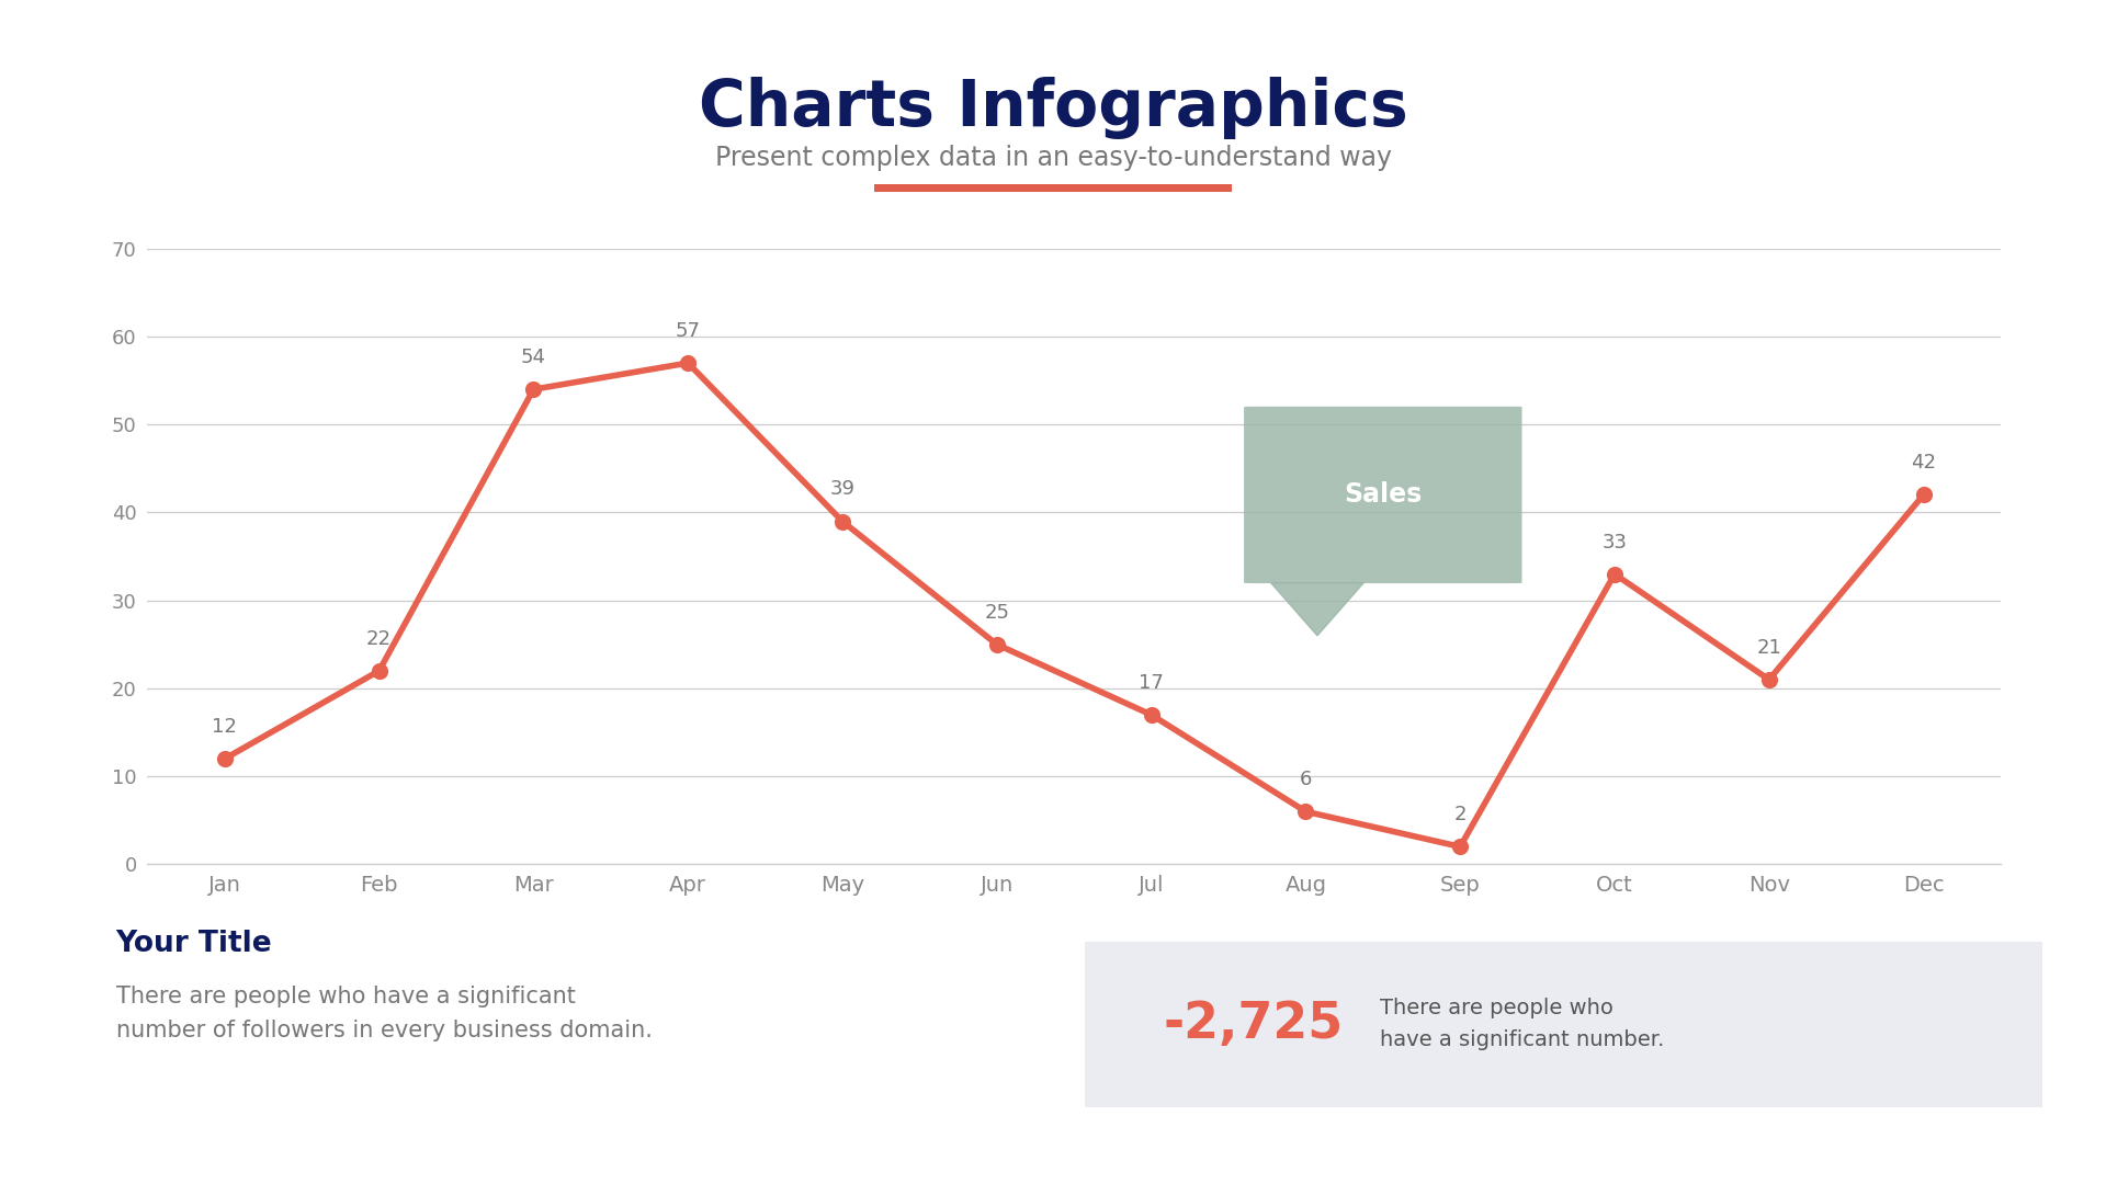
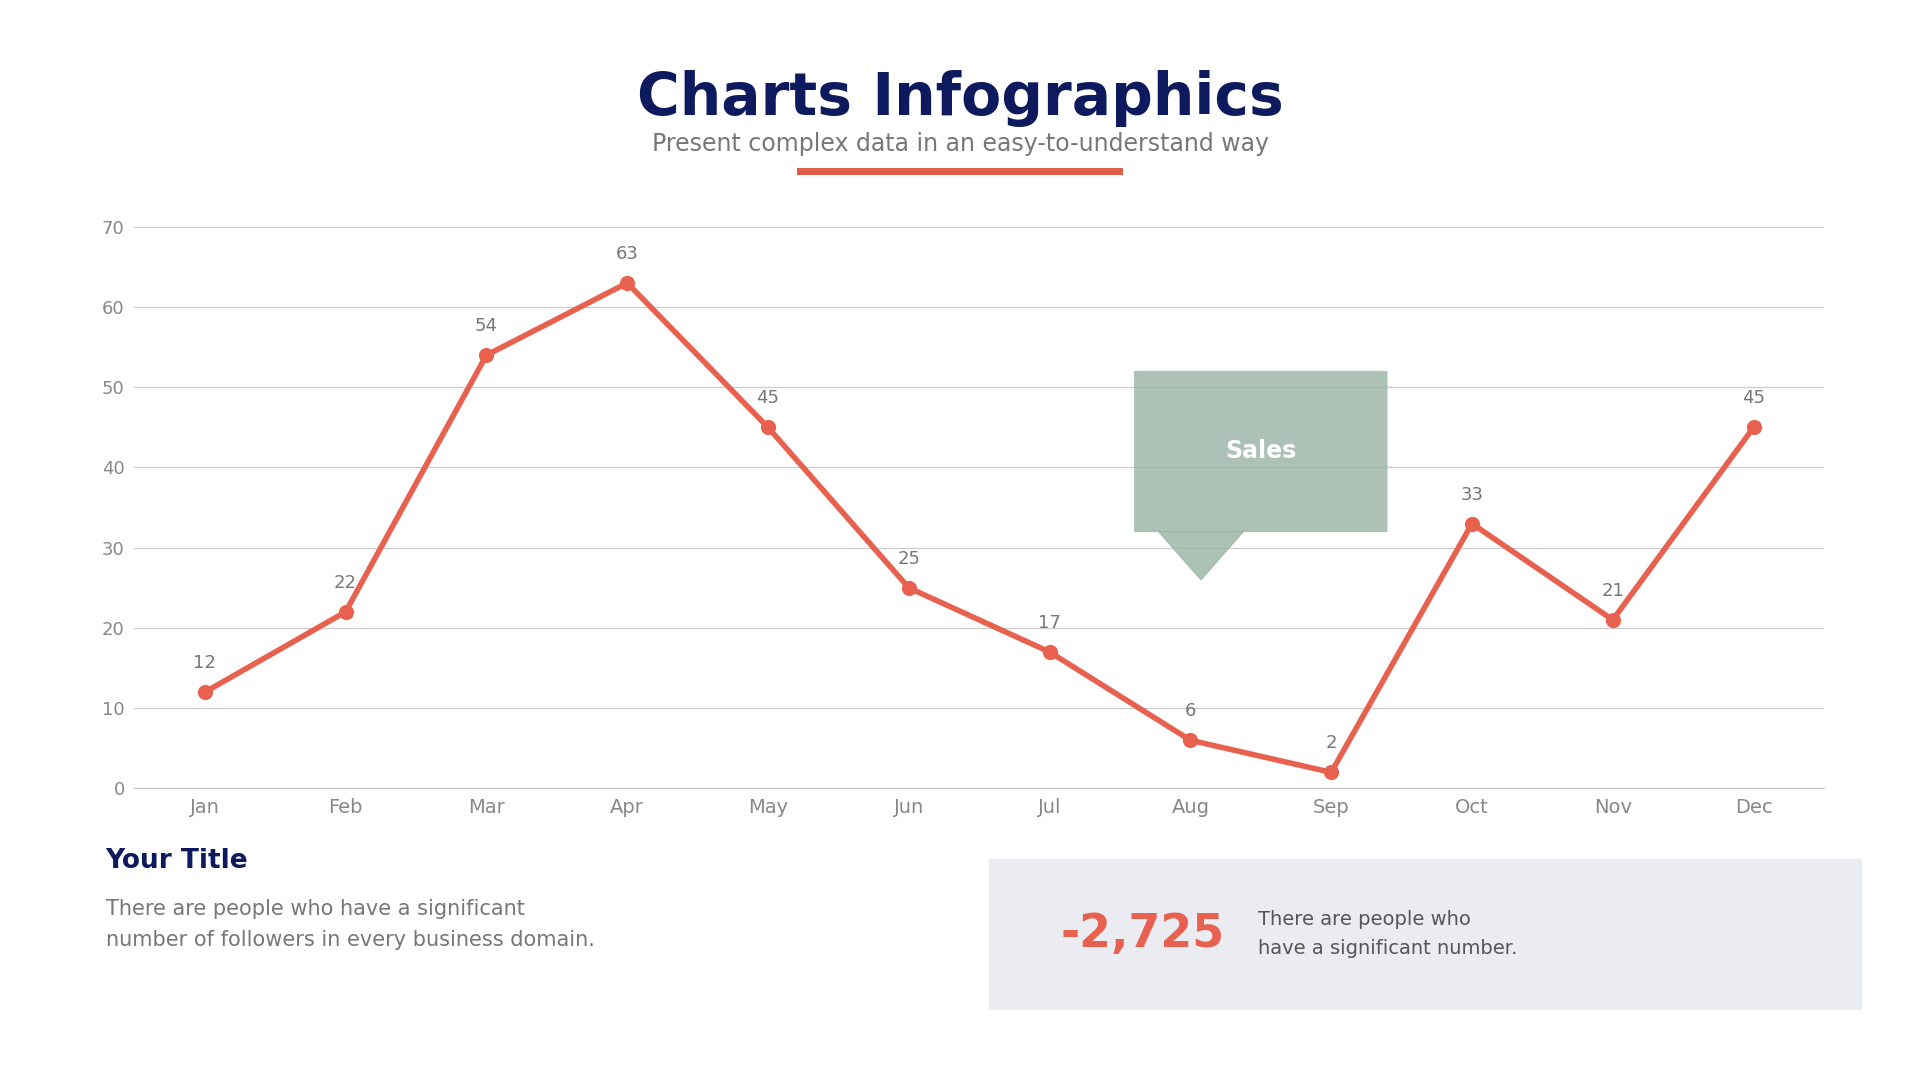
Apr: 57 -> 63
May: 39 -> 45
Dec: 42 -> 45
